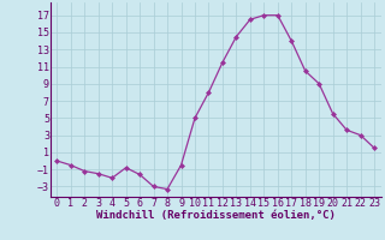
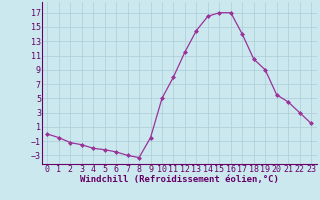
5: -0.8 -> -2.2
6: -1.6 -> -2.5
21: 3.6 -> 4.5
